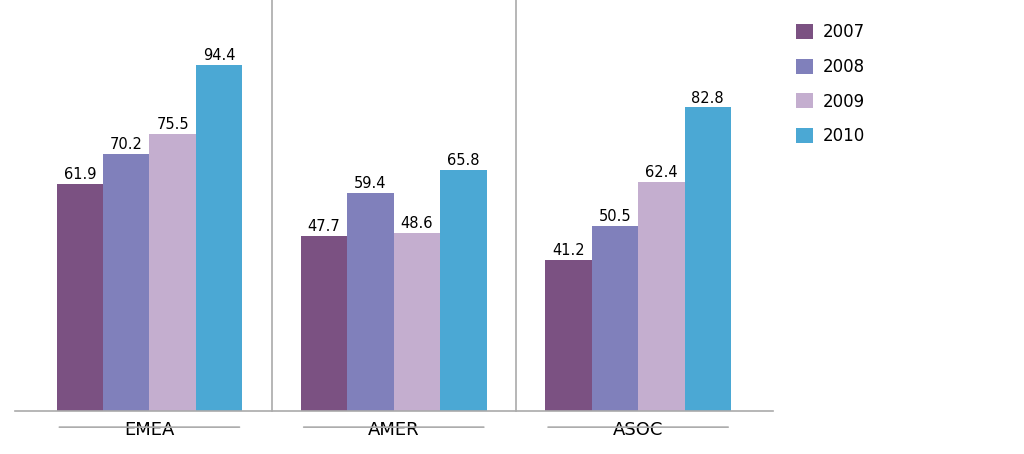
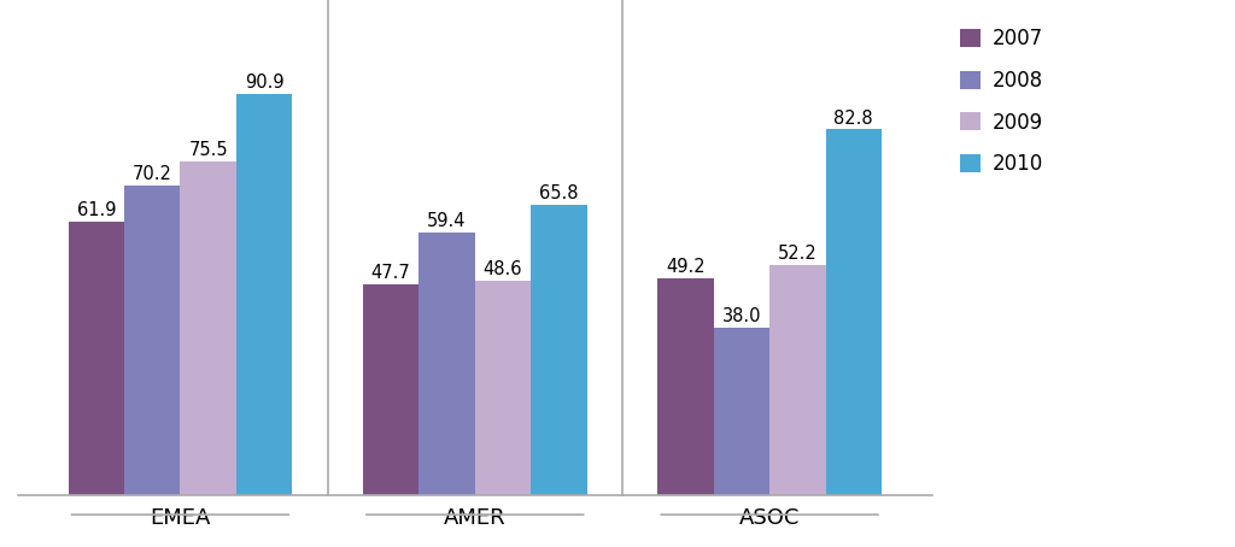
2010/EMEA: 94.4 -> 90.9
2007/ASOC: 41.2 -> 49.2
2008/ASOC: 50.5 -> 38.0
2009/ASOC: 62.4 -> 52.2
